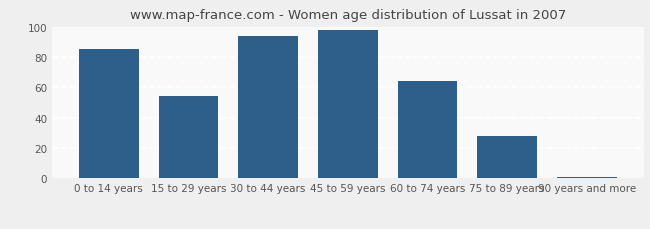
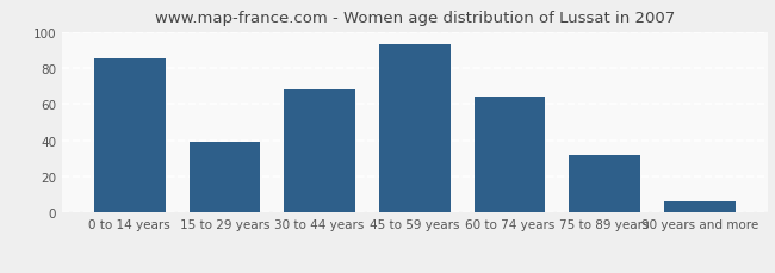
15 to 29 years: 54 -> 39
30 to 44 years: 94 -> 68
45 to 59 years: 98 -> 93
75 to 89 years: 28 -> 32
90 years and more: 1 -> 6
